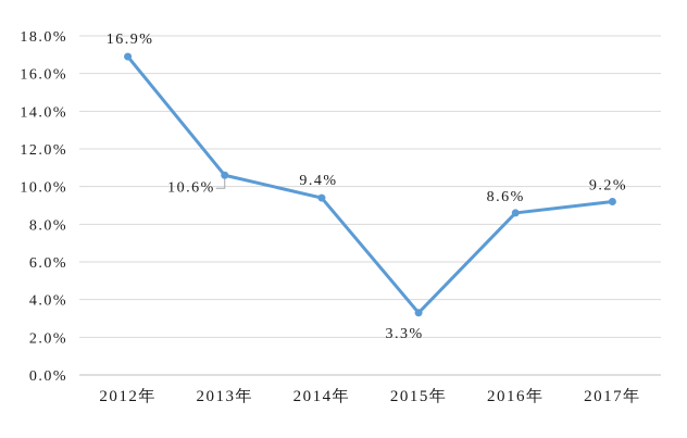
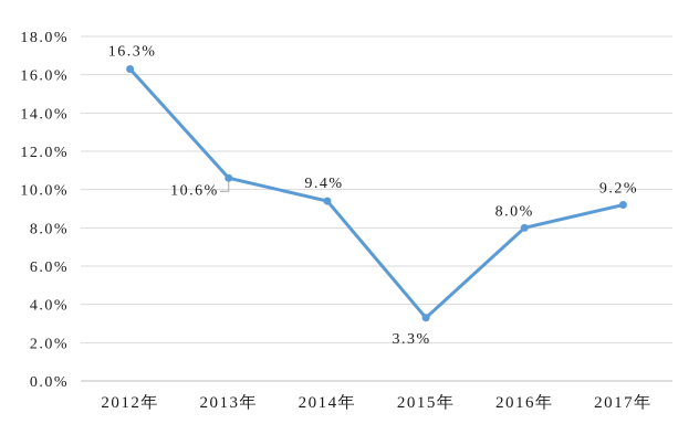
2012年: 16.9% -> 16.3%
2016年: 8.6% -> 8.0%
